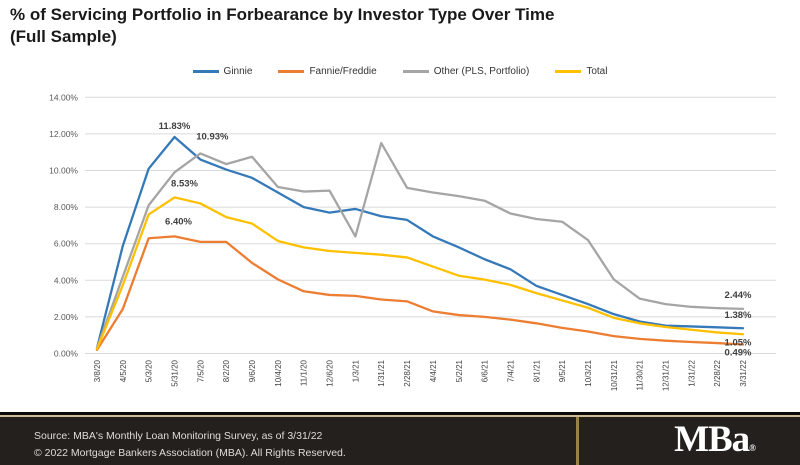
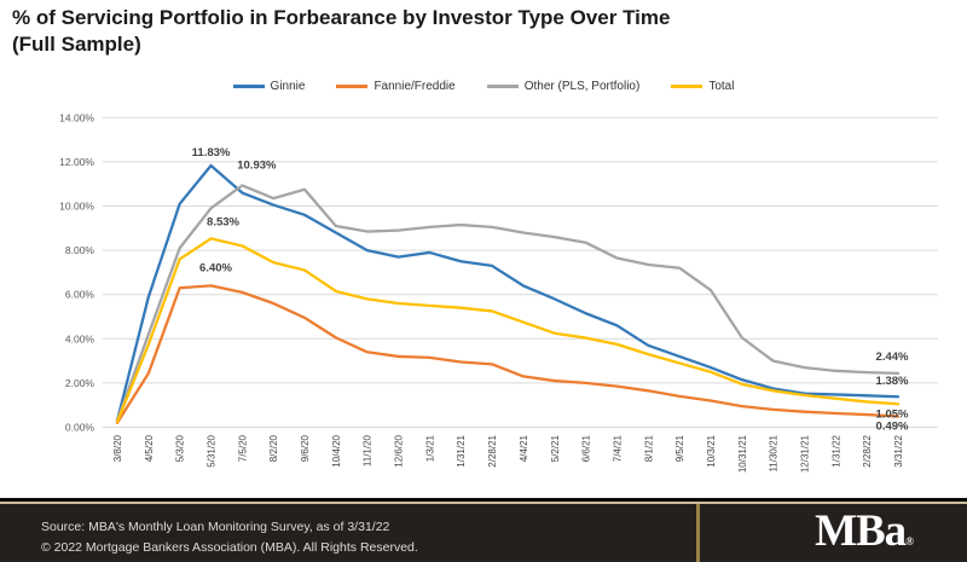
Fannie/Freddie/8/2/20: 6.1% -> 5.6%
Other (PLS, Portfolio)/1/3/21: 6.4% -> 9.1%
Other (PLS, Portfolio)/1/31/21: 11.5% -> 9.2%
